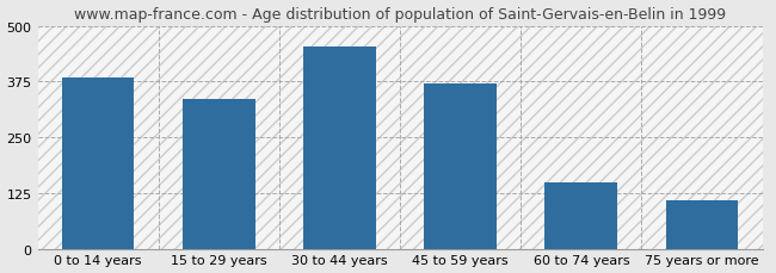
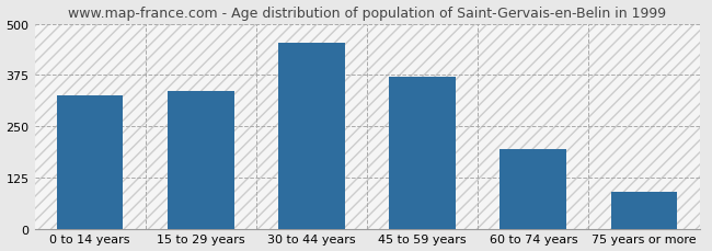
0 to 14 years: 383 -> 325
60 to 74 years: 148 -> 195
75 years or more: 108 -> 90
